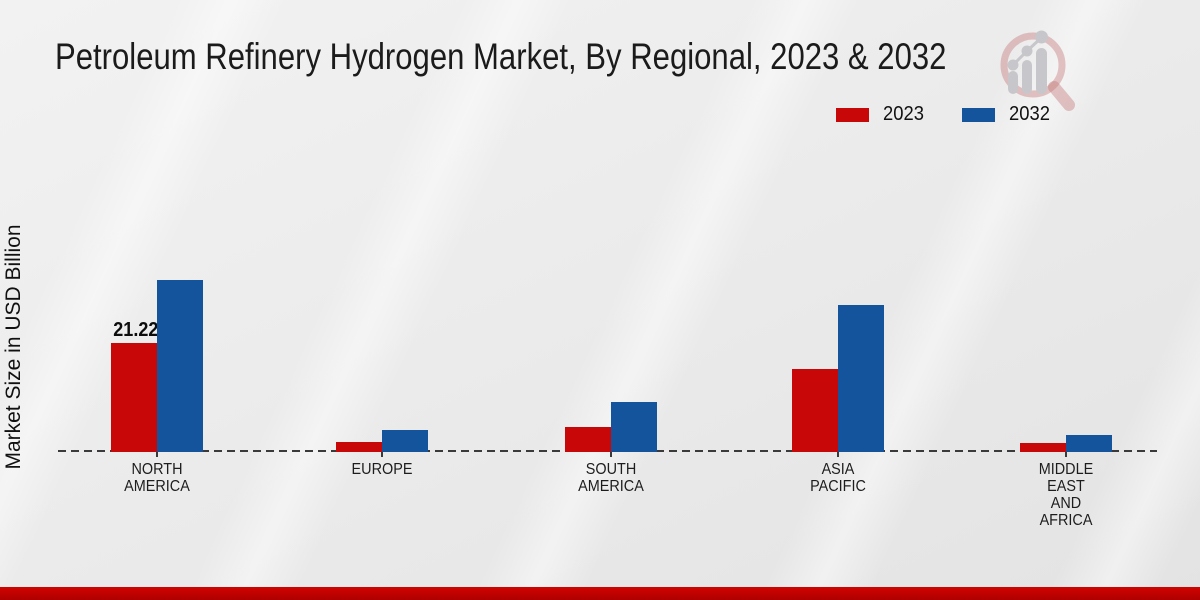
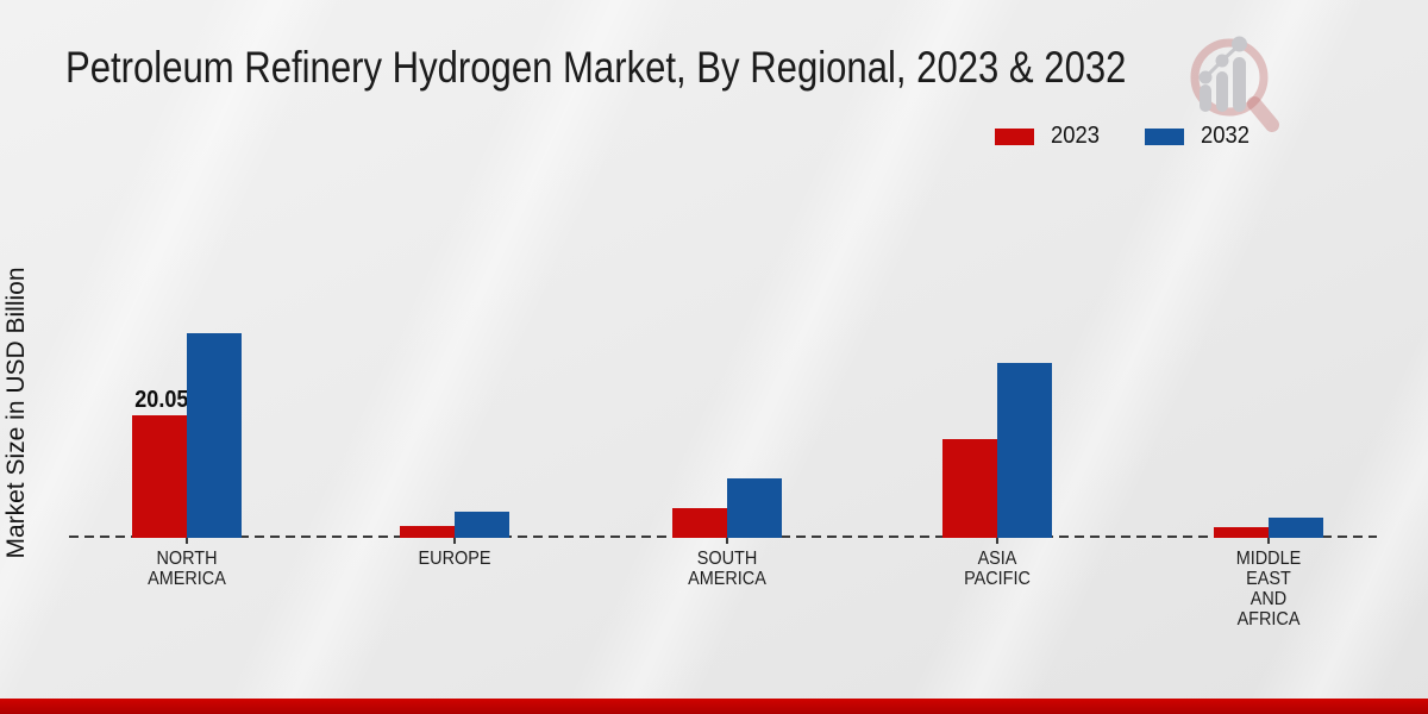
2023/NORTH AMERICA: 21.22 -> 20.05
